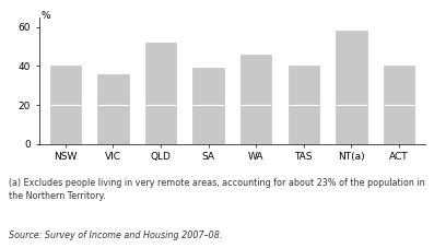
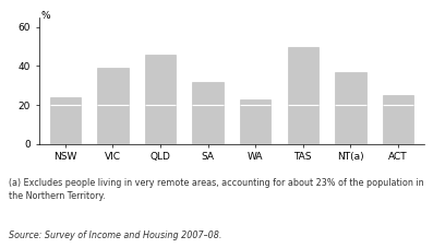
NSW: 40 -> 24
VIC: 36 -> 39
QLD: 52 -> 46
SA: 39 -> 32
WA: 46 -> 23
TAS: 40 -> 50
NT(a): 58 -> 37
ACT: 40 -> 25
